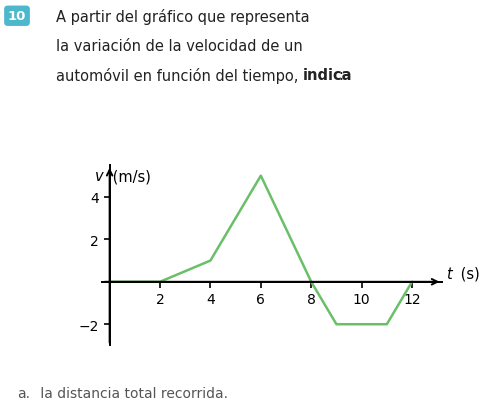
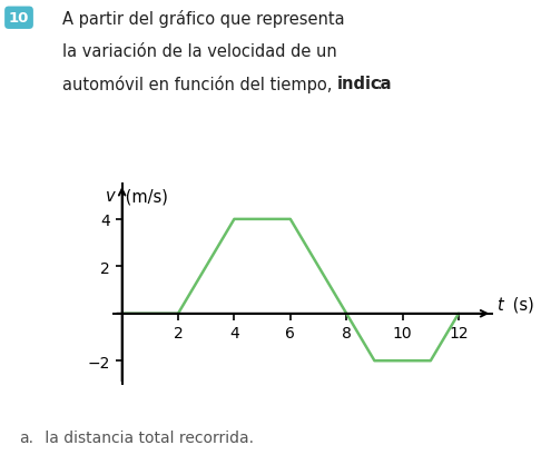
4: 1 -> 4
6: 5 -> 4
